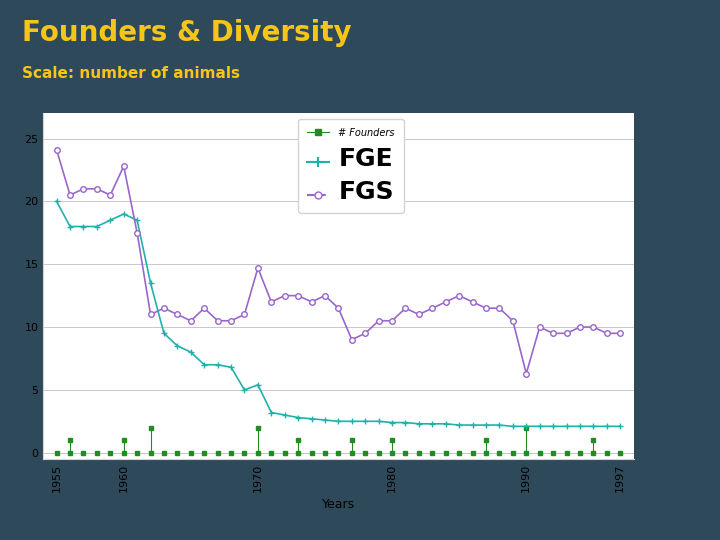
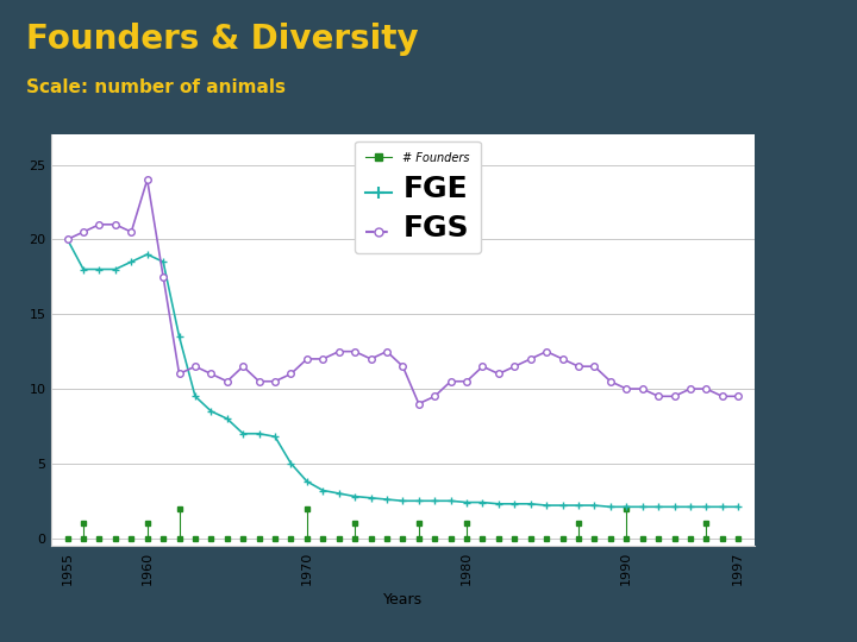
FGS/1955: 24.1 -> 20.0
FGS/1960: 22.8 -> 24.0
FGE/1970: 5.4 -> 3.8
FGS/1970: 14.7 -> 12.0
FGS/1990: 6.3 -> 10.0
